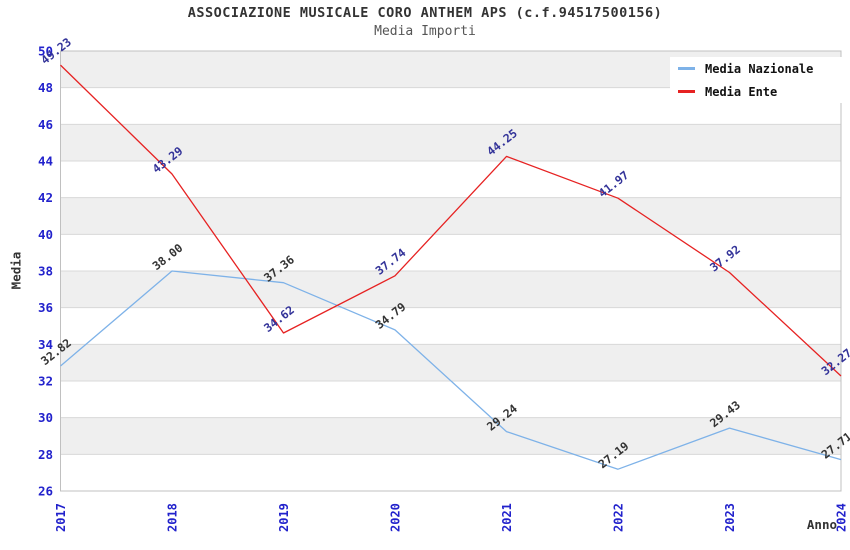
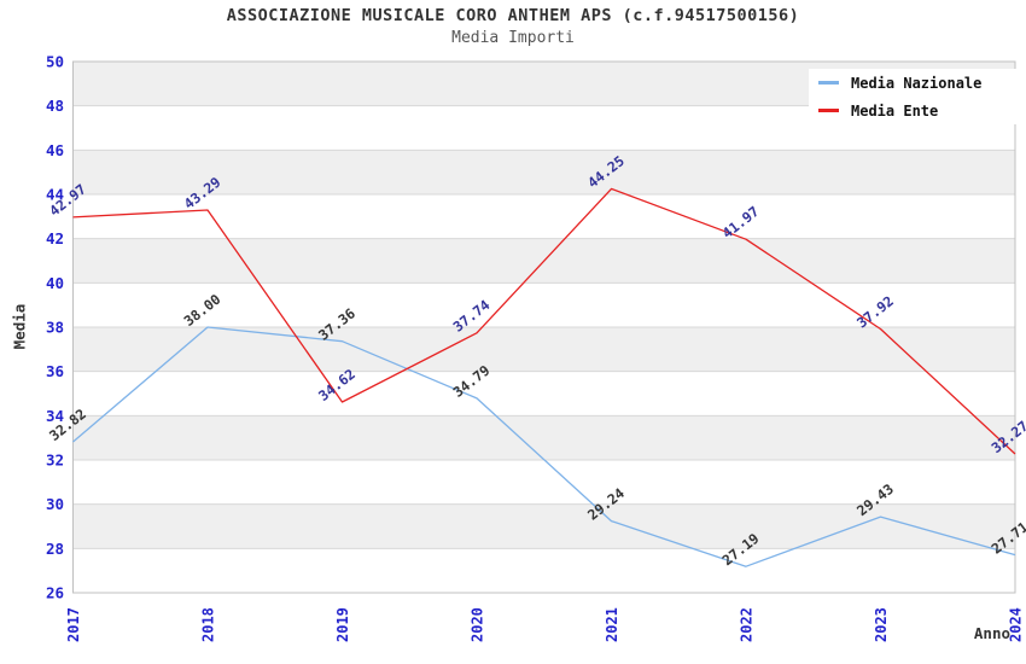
Media Ente/2017: 49.23 -> 42.97
